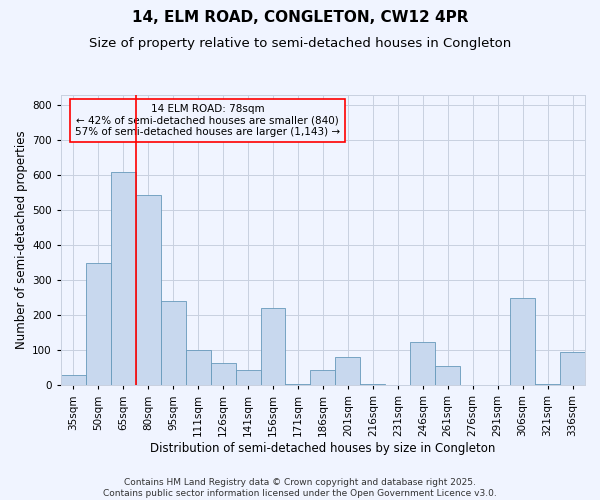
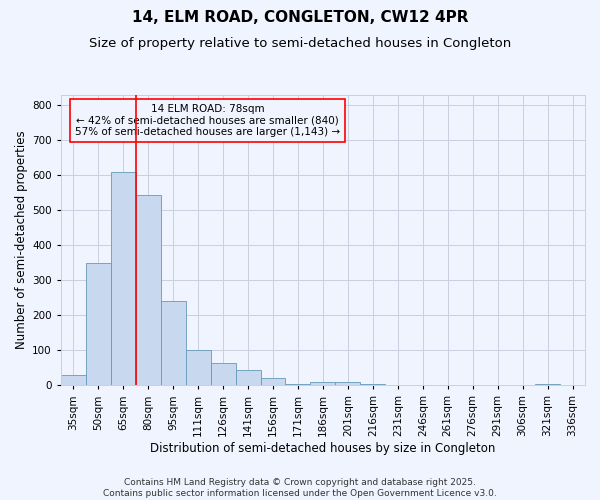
156sqm: 220 -> 20
186sqm: 45 -> 10
201sqm: 80 -> 10
246sqm: 125 -> 2
261sqm: 55 -> 1
306sqm: 250 -> 1
336sqm: 95 -> 1
